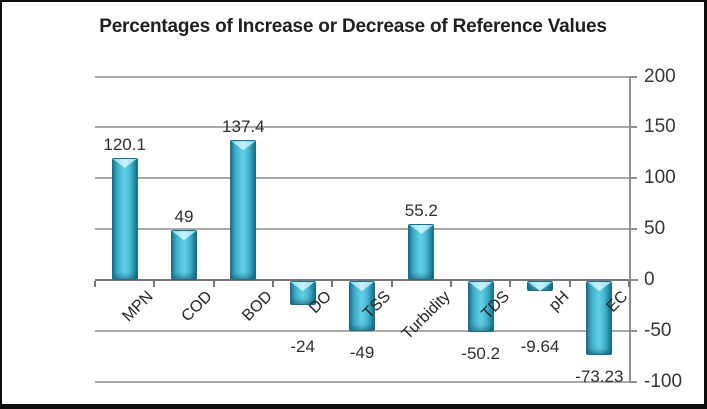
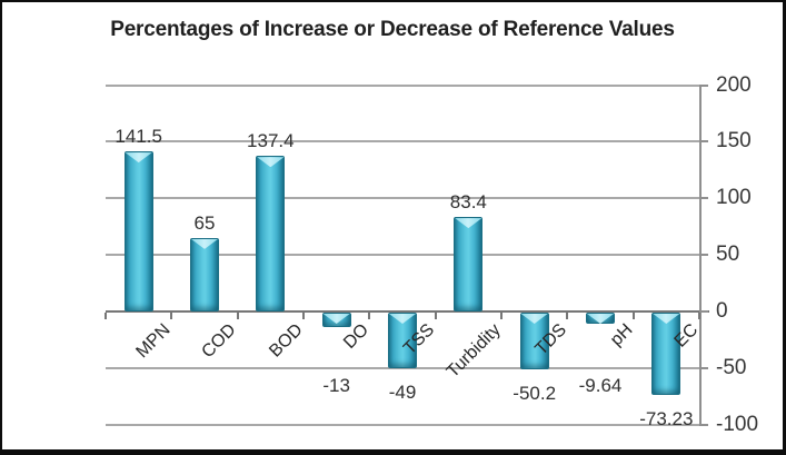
MPN: 120.1 -> 141.5
COD: 49 -> 65
DO: -24 -> -13
Turbidity: 55.2 -> 83.4
